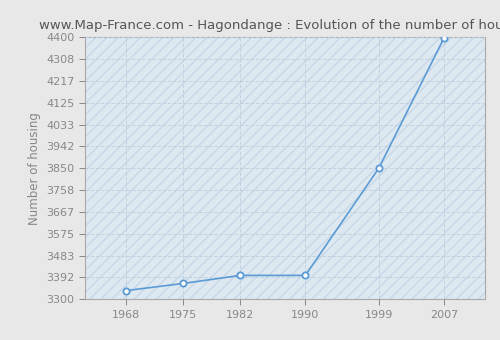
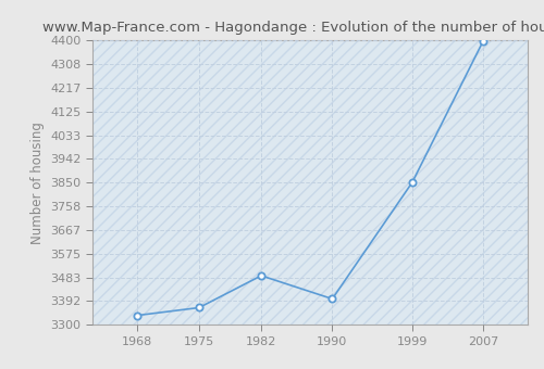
1982: 3400 -> 3490
